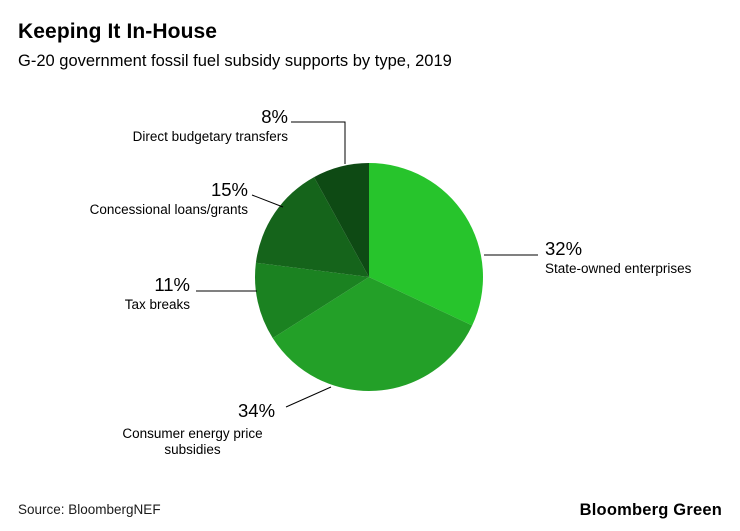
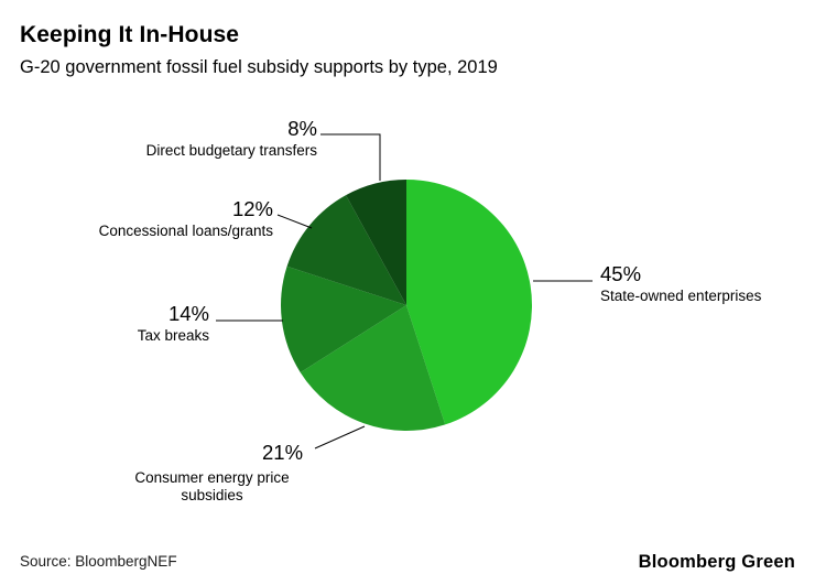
State-owned enterprises: 32% -> 45%
Consumer energy price subsidies: 34% -> 21%
Tax breaks: 11% -> 14%
Concessional loans/grants: 15% -> 12%
